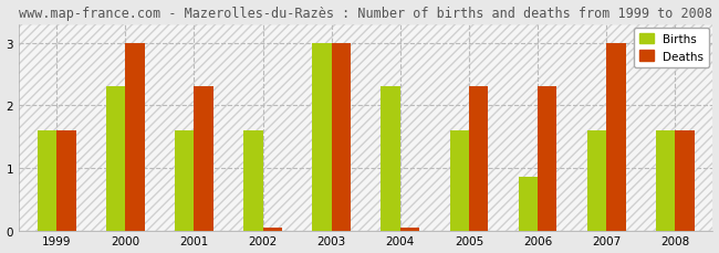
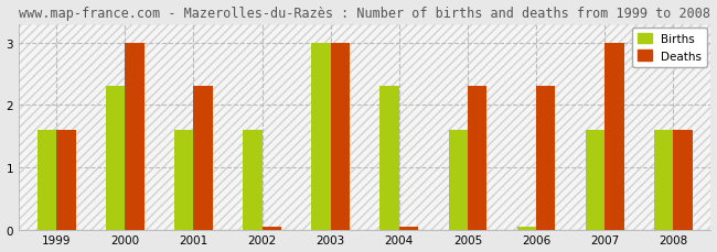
Births/2006: 0.86 -> 0.05
